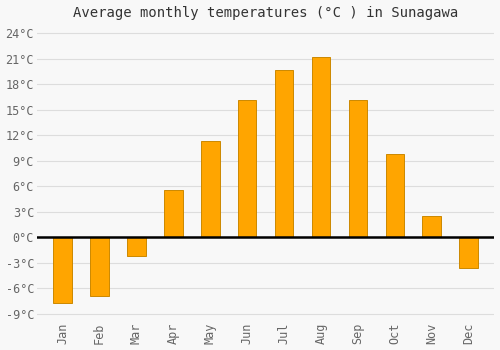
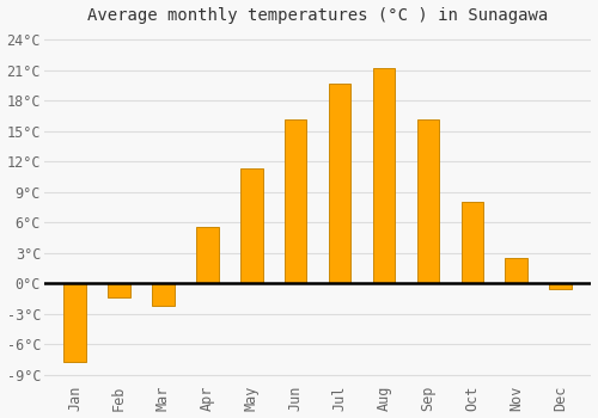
Feb: -6.9°C -> -1.4°C
Oct: 9.8°C -> 8.0°C
Dec: -3.6°C -> -0.6°C
